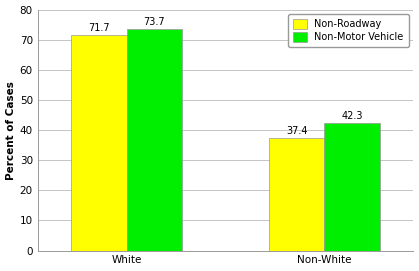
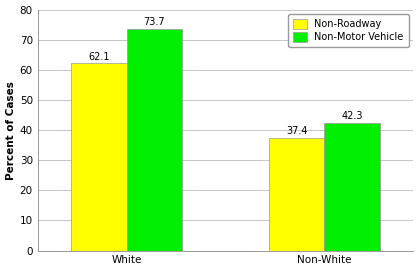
Non-Roadway/White: 71.7 -> 62.1
